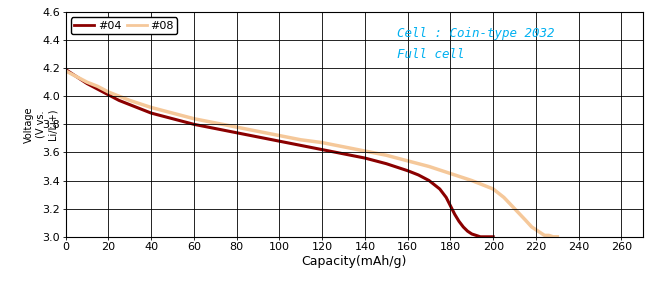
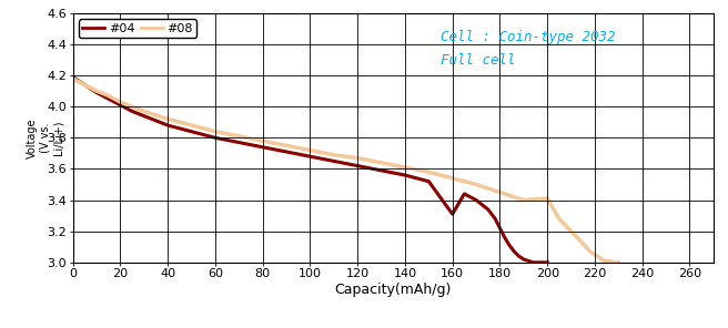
#04/160: 3.47 -> 3.31
#08/200: 3.34 -> 3.41
